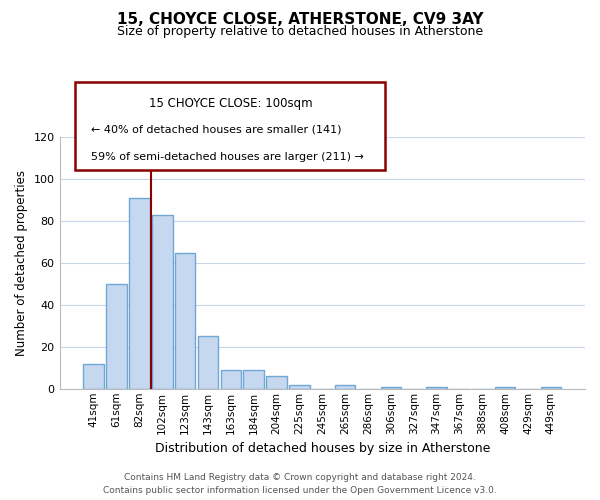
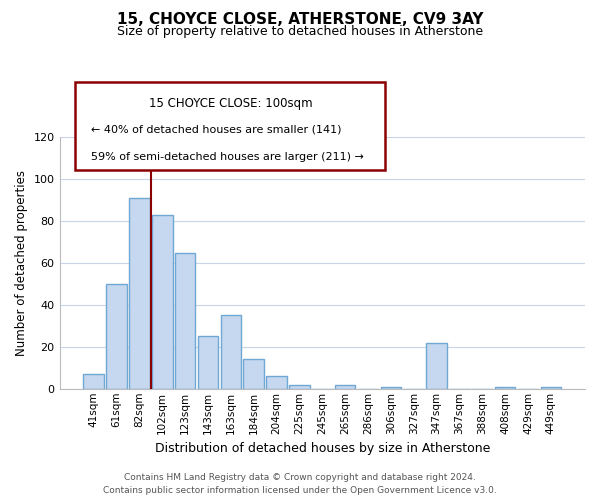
41sqm: 12 -> 7
163sqm: 9 -> 35
184sqm: 9 -> 14
347sqm: 1 -> 22
